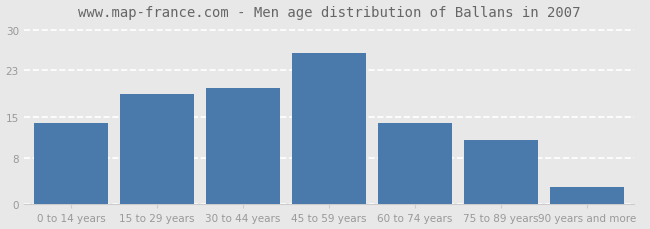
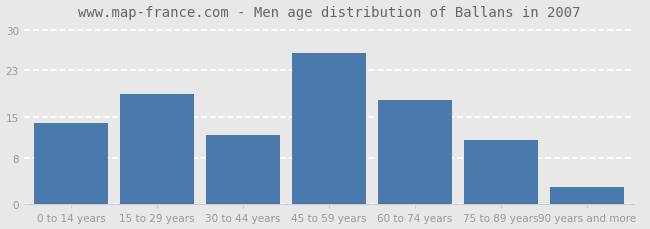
30 to 44 years: 20 -> 12
60 to 74 years: 14 -> 18
